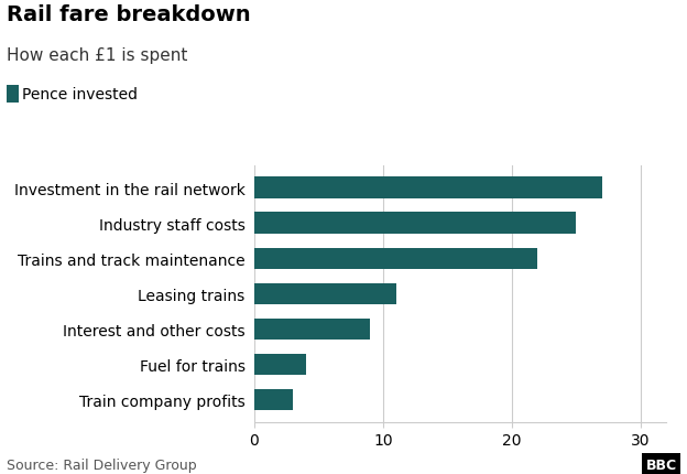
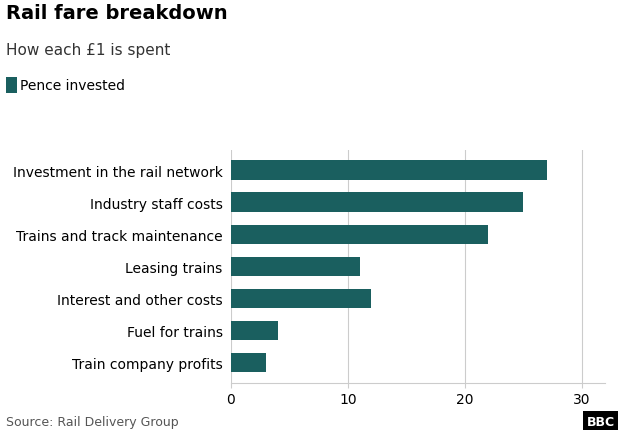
Interest and other costs: 9 -> 12
